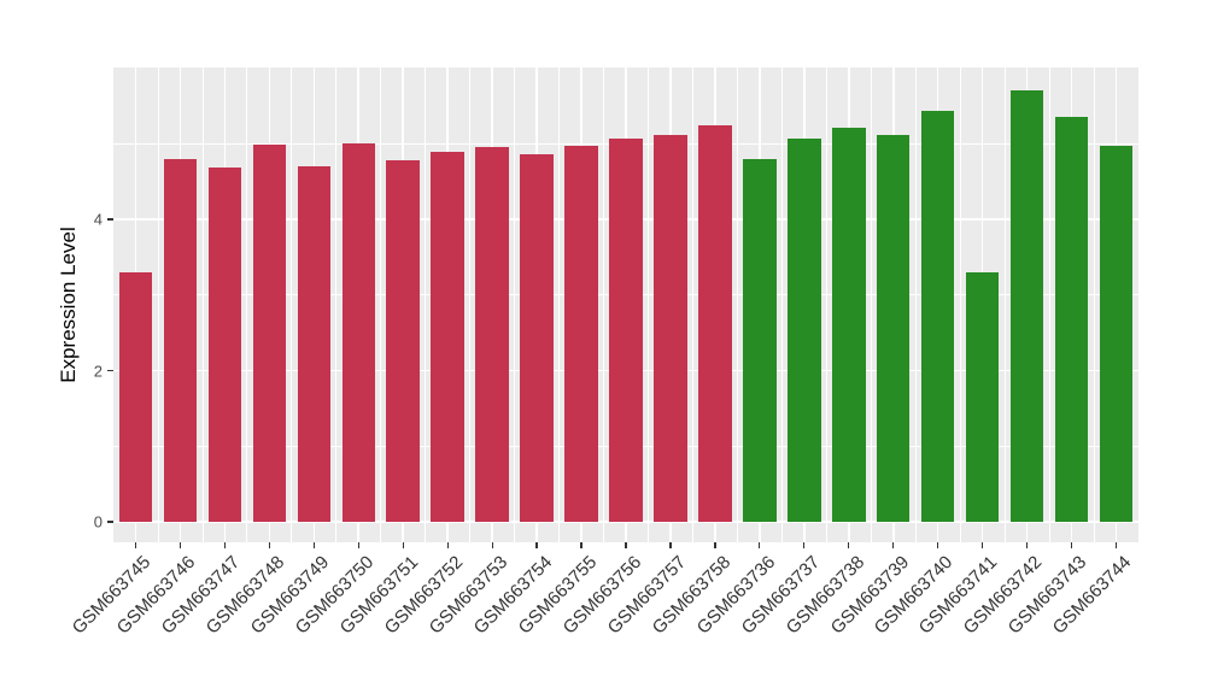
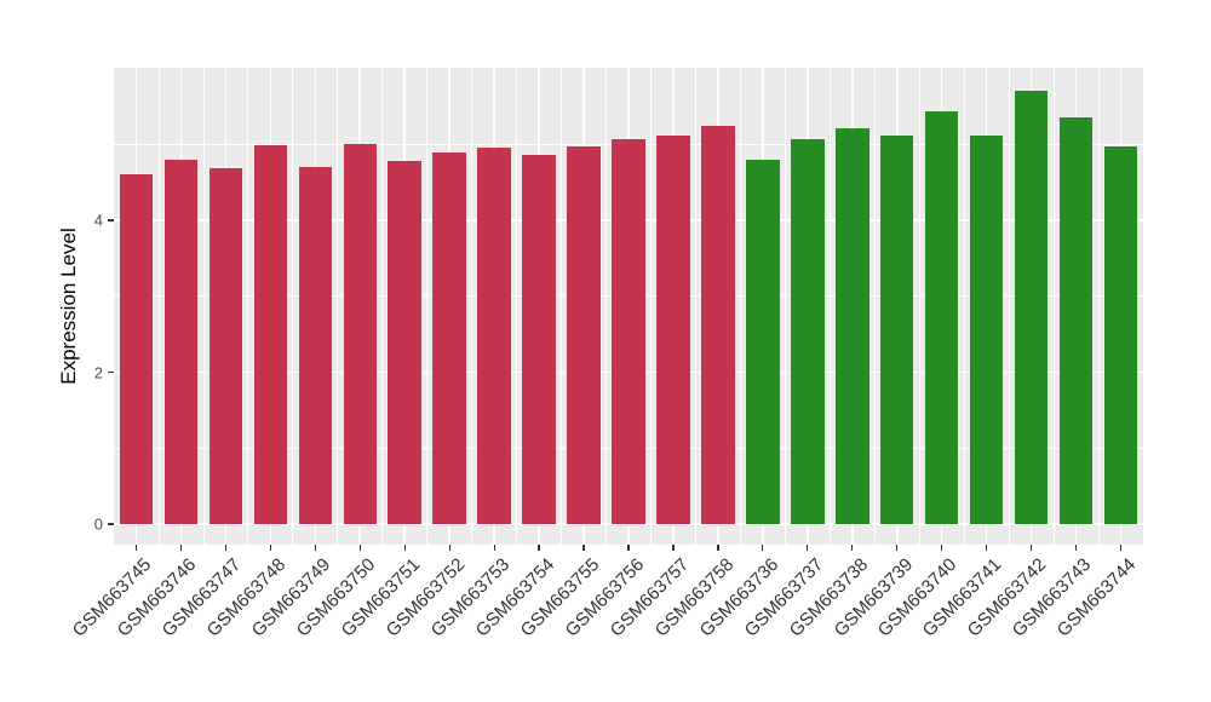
GSM663745: 3.3 -> 4.6
GSM663741: 3.3 -> 5.1
